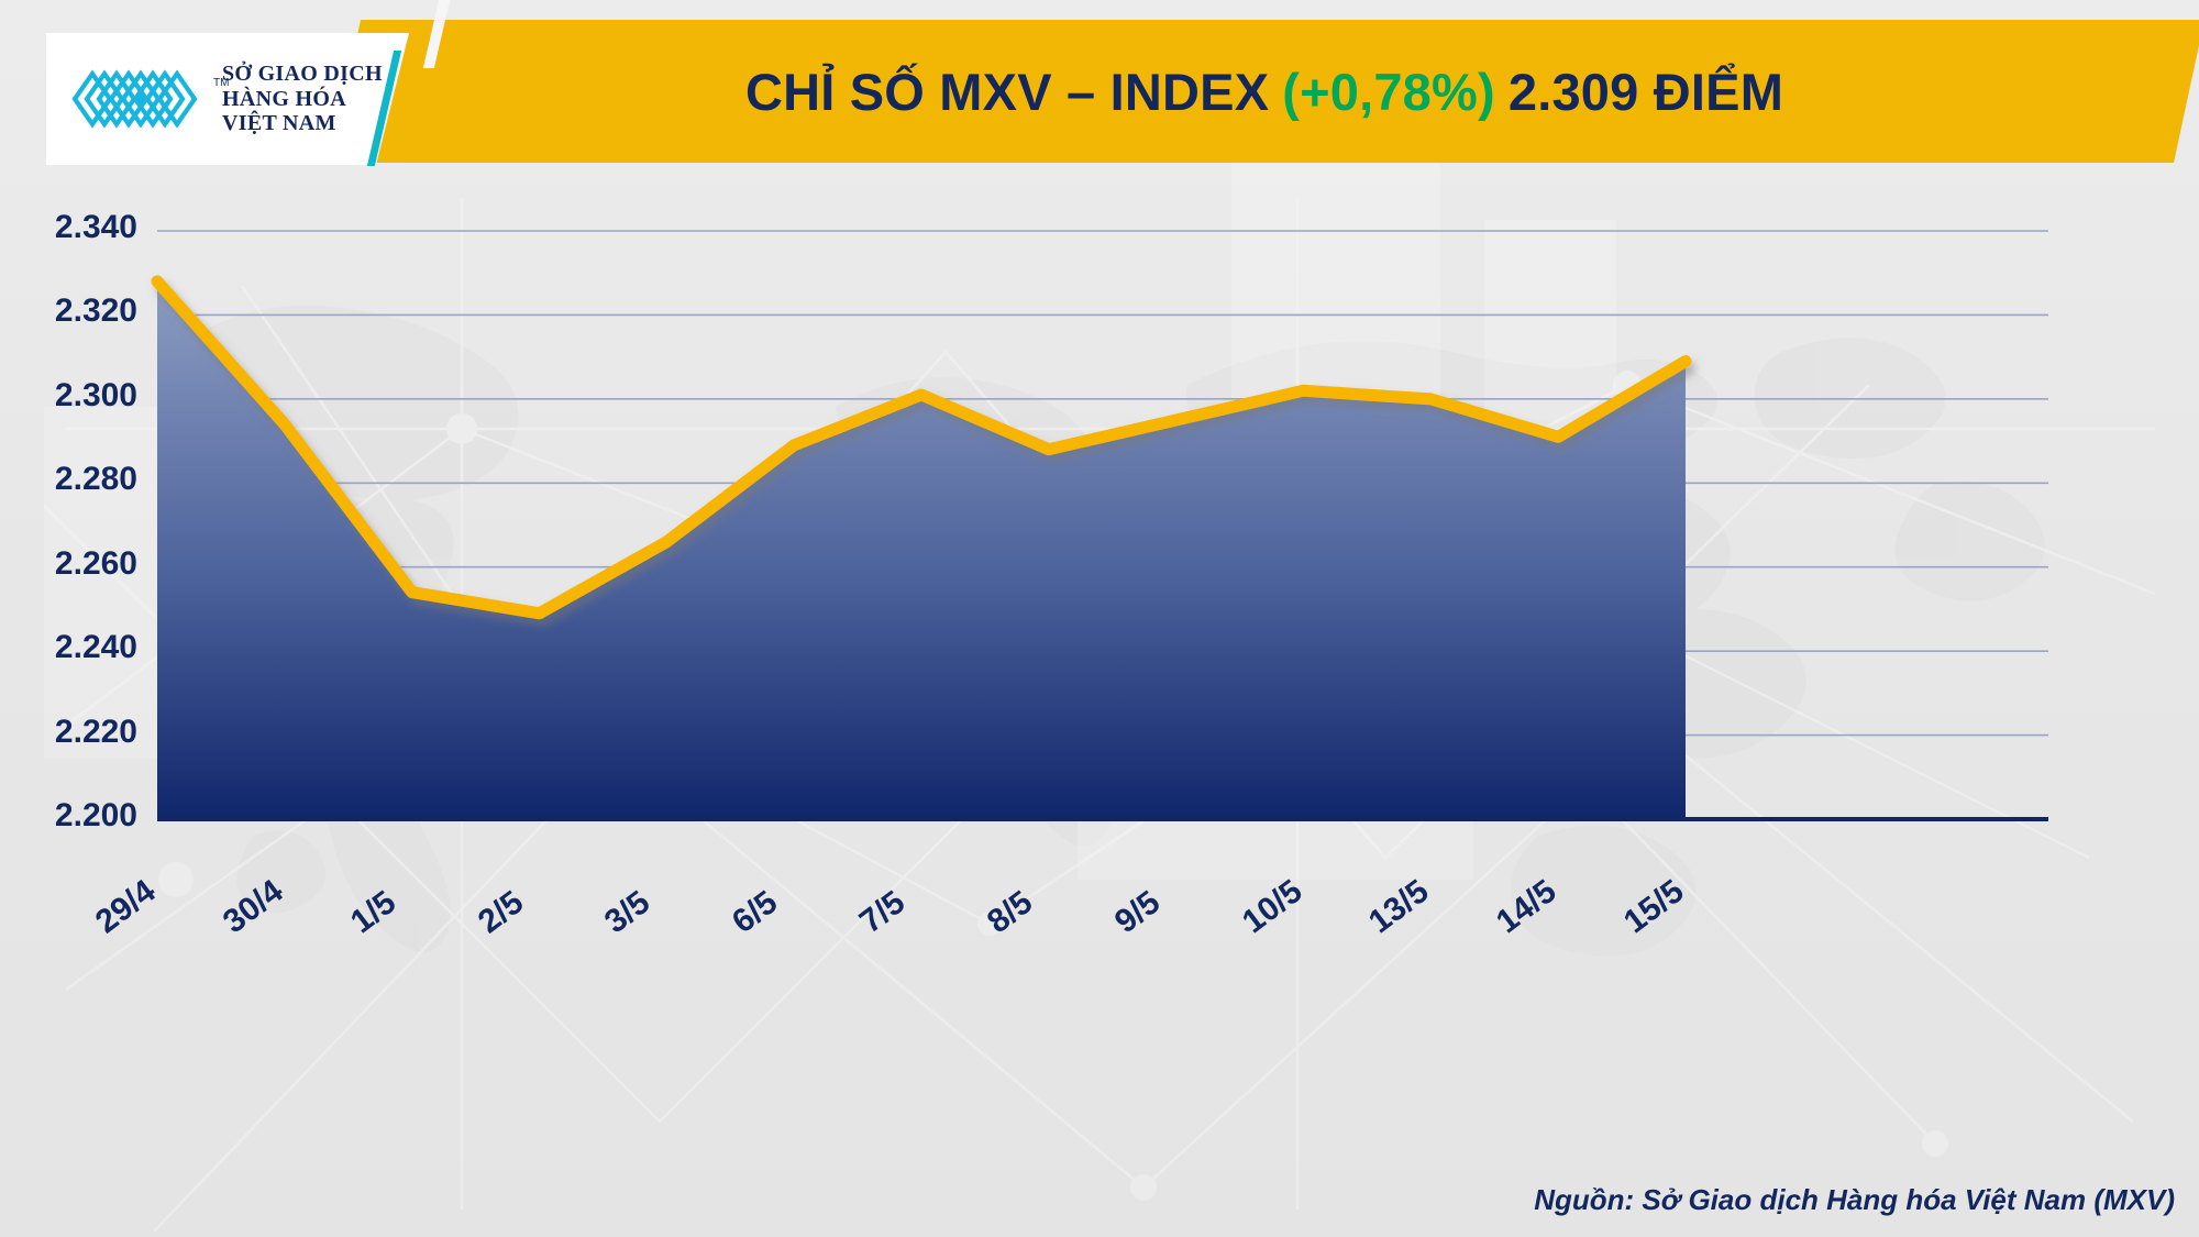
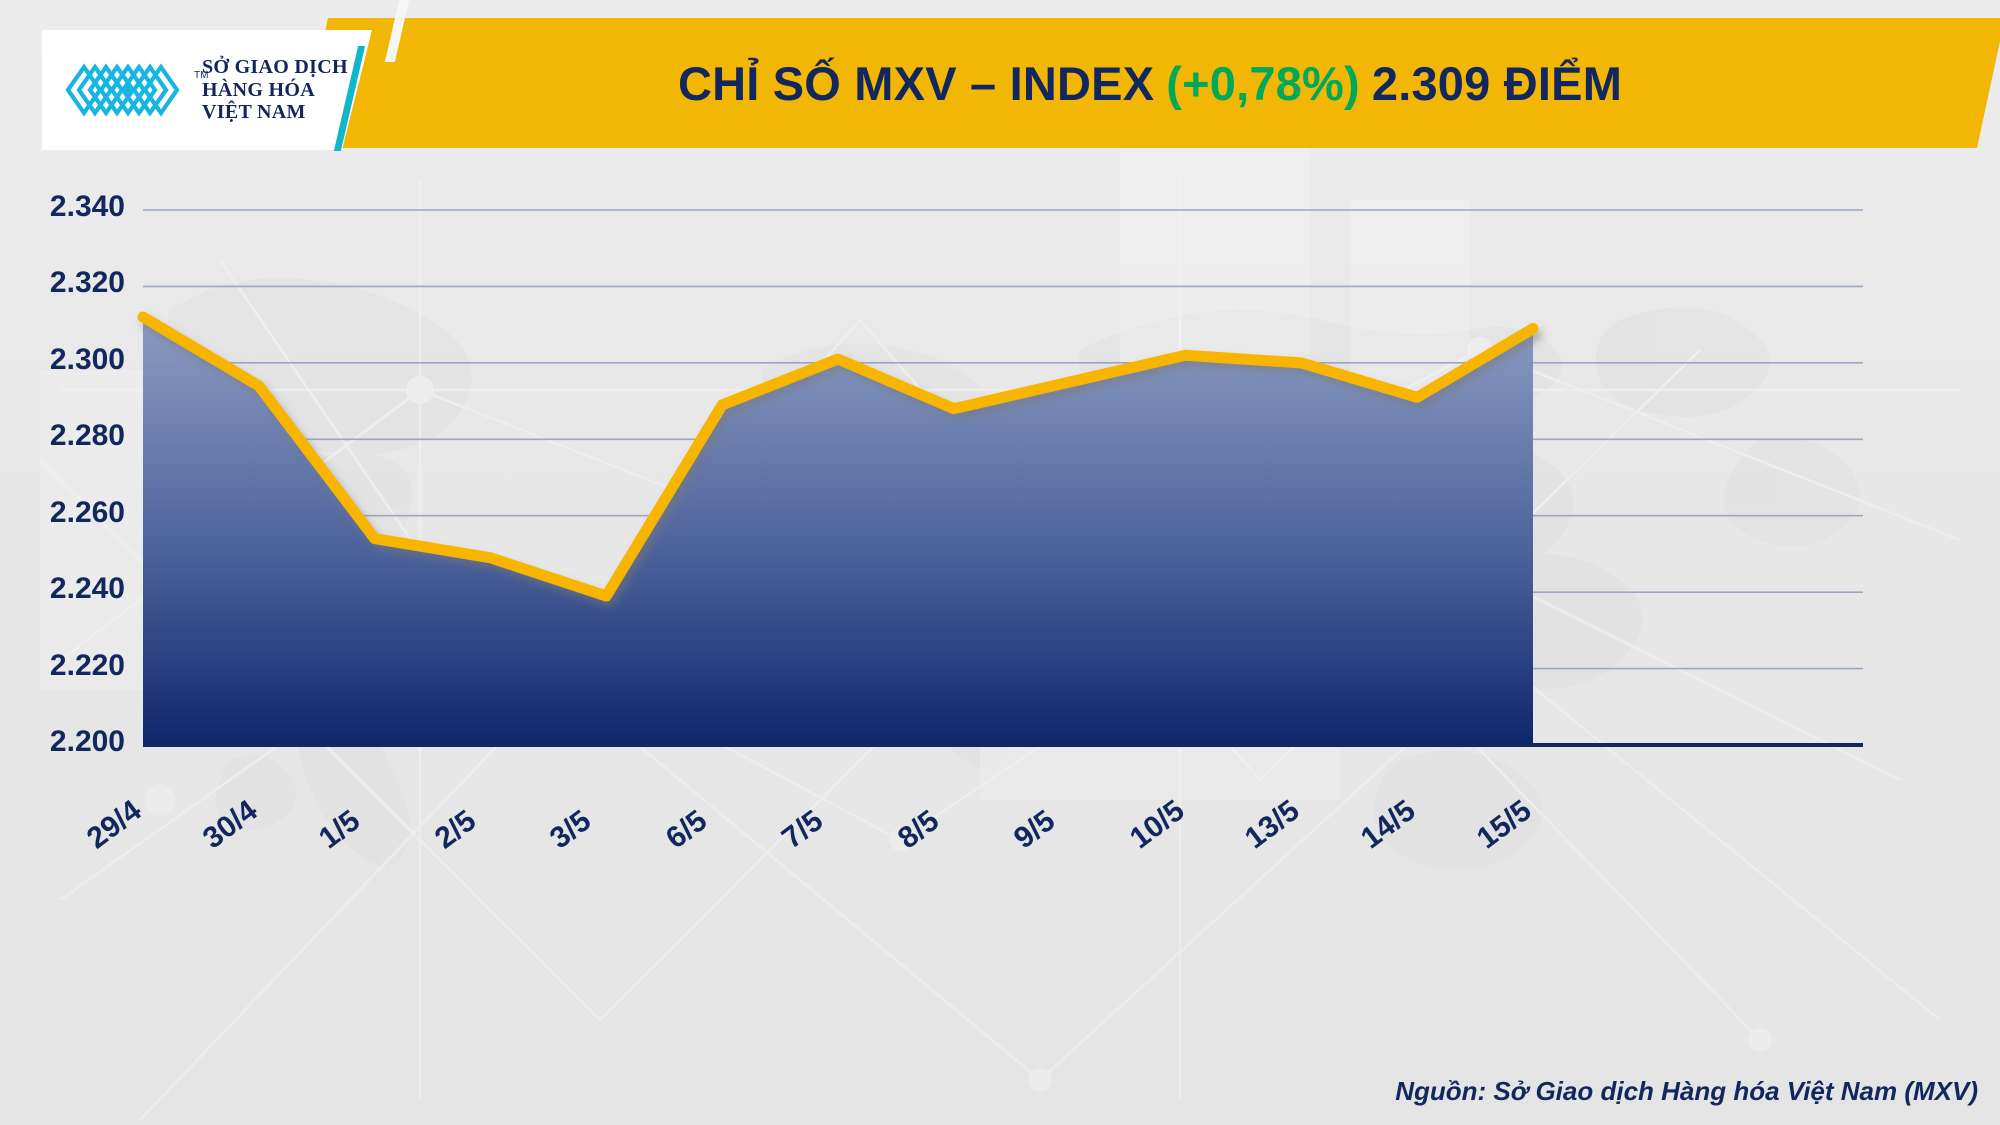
29/4: 2328 -> 2312
3/5: 2266 -> 2239
